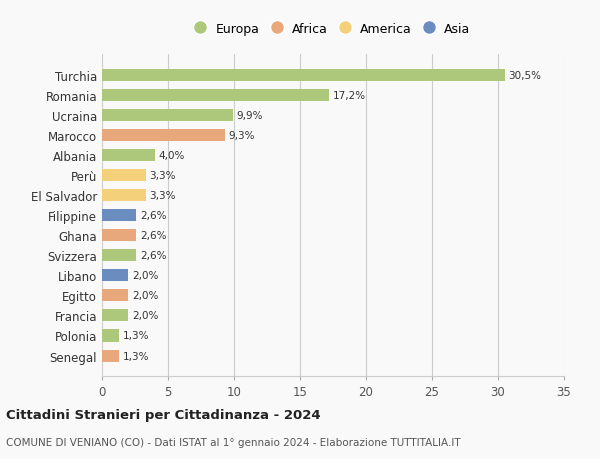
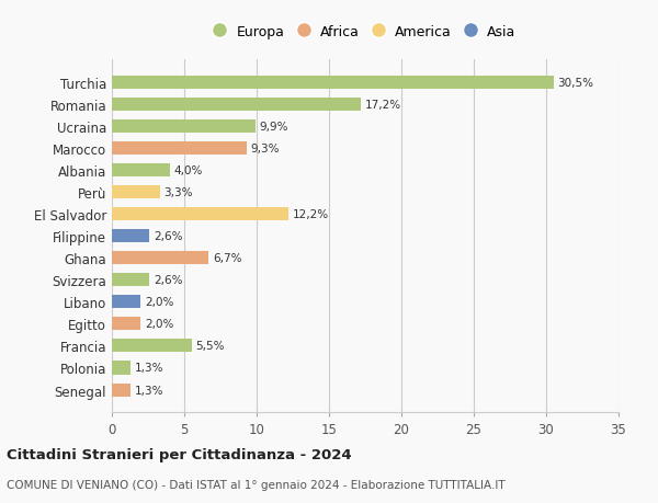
El Salvador: 3,3% -> 12,2%
Ghana: 2,6% -> 6,7%
Francia: 2,0% -> 5,5%
